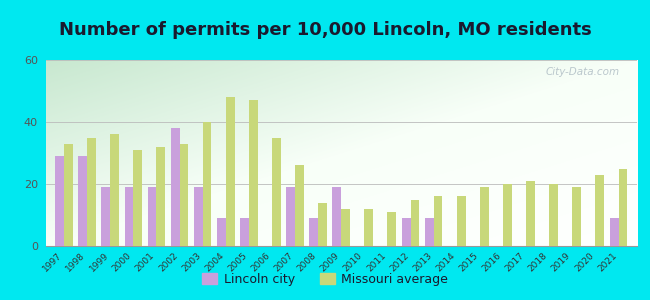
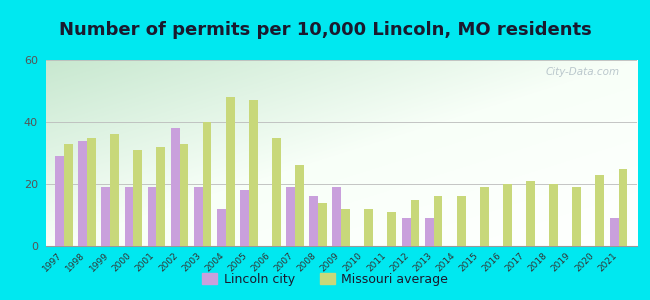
Lincoln city/1998: 29 -> 34
Lincoln city/2004: 9 -> 12
Lincoln city/2005: 9 -> 18
Lincoln city/2008: 9 -> 16
